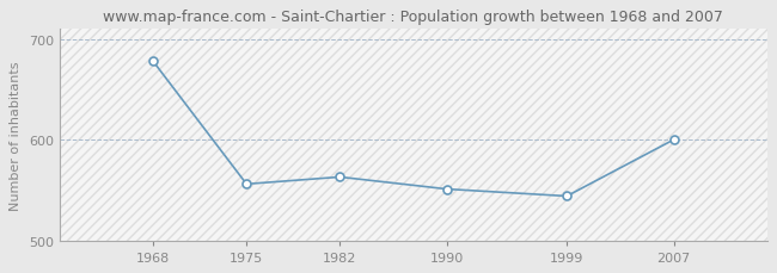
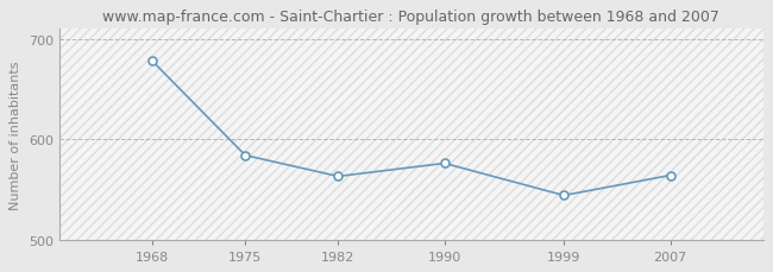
1975: 556 -> 584
1990: 551 -> 576
2007: 600 -> 564
